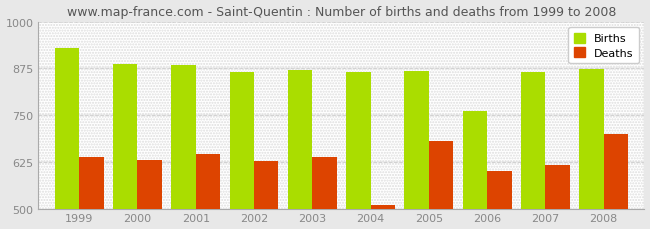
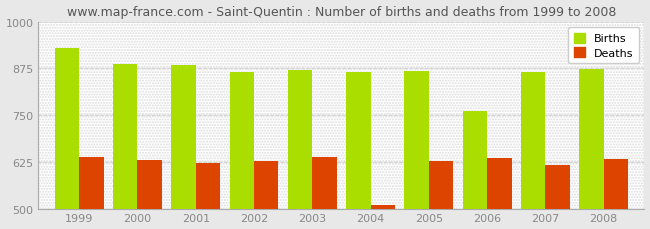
Deaths/2001: 645 -> 622
Deaths/2005: 680 -> 628
Deaths/2006: 600 -> 636
Deaths/2008: 700 -> 632
